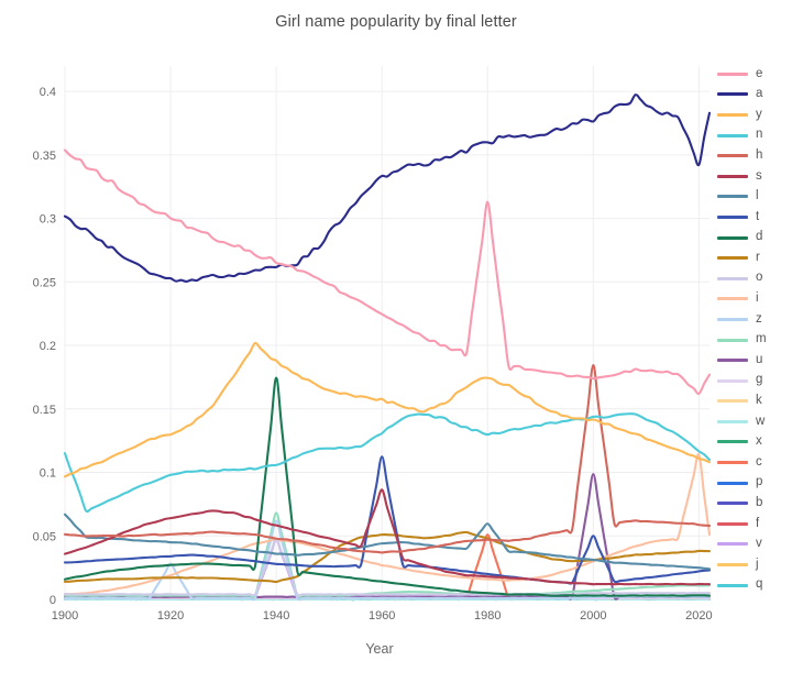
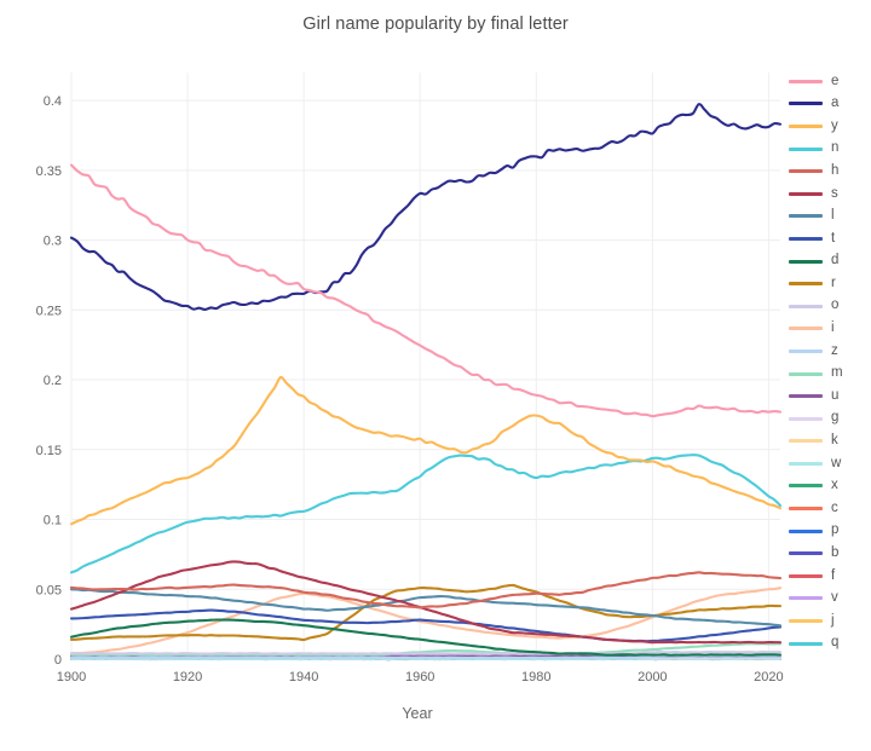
n/1900: 0.115 -> 0.062
l/1900: 0.067 -> 0.050
z/1920: 0.028 -> 0.001
d/1940: 0.174 -> 0.024
o/1940: 0.048 -> 0.004
z/1940: 0.062 -> 0.001
m/1940: 0.068 -> 0.003
v/1940: 0.047 -> 0.002
s/1960: 0.086 -> 0.037
t/1960: 0.112 -> 0.028
e/1980: 0.313 -> 0.189
l/1980: 0.060 -> 0.039
c/1980: 0.051 -> 0.001
h/2000: 0.184 -> 0.058
t/2000: 0.050 -> 0.013
u/2000: 0.099 -> 0.002
e/2020: 0.162 -> 0.177
a/2020: 0.343 -> 0.382
i/2020: 0.114 -> 0.050
